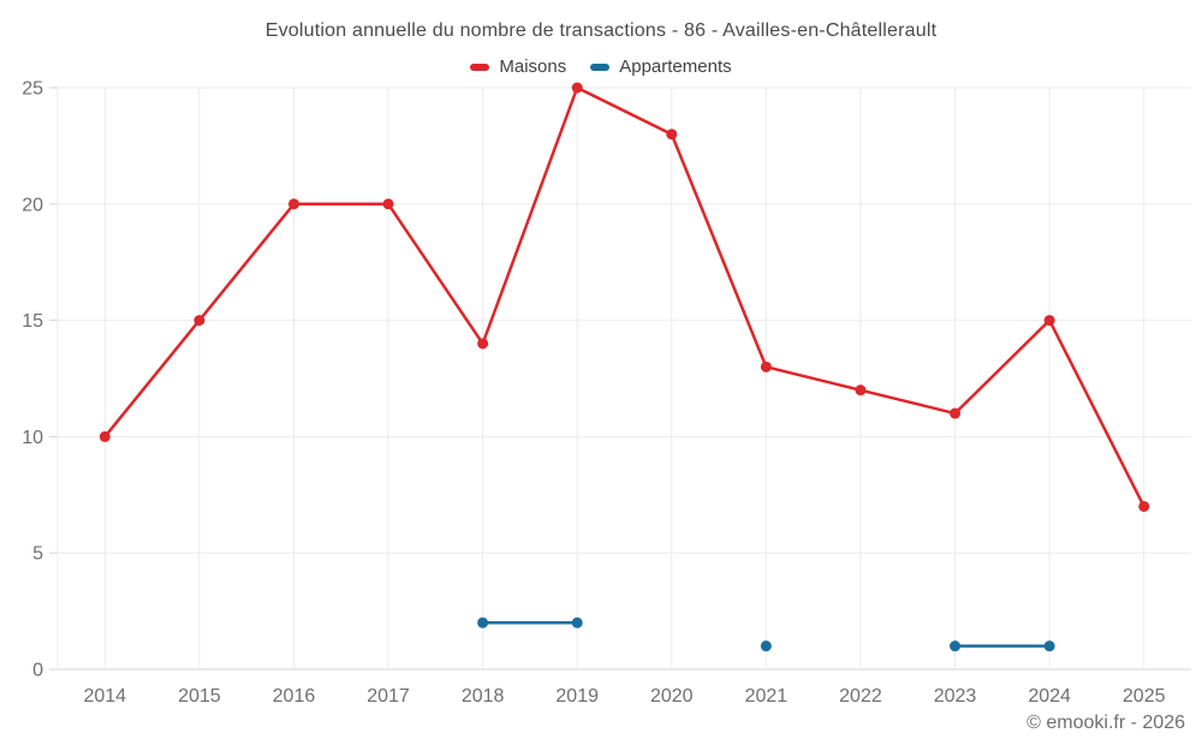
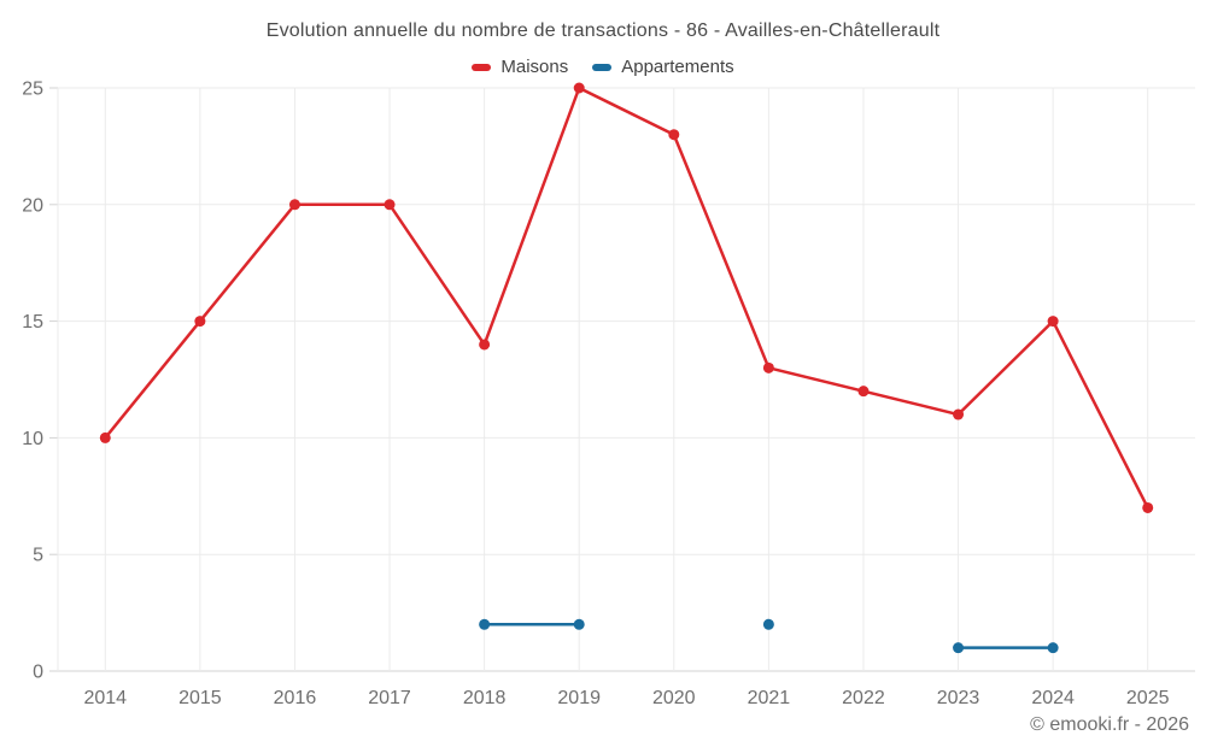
Appartements/2021: 1 -> 2
